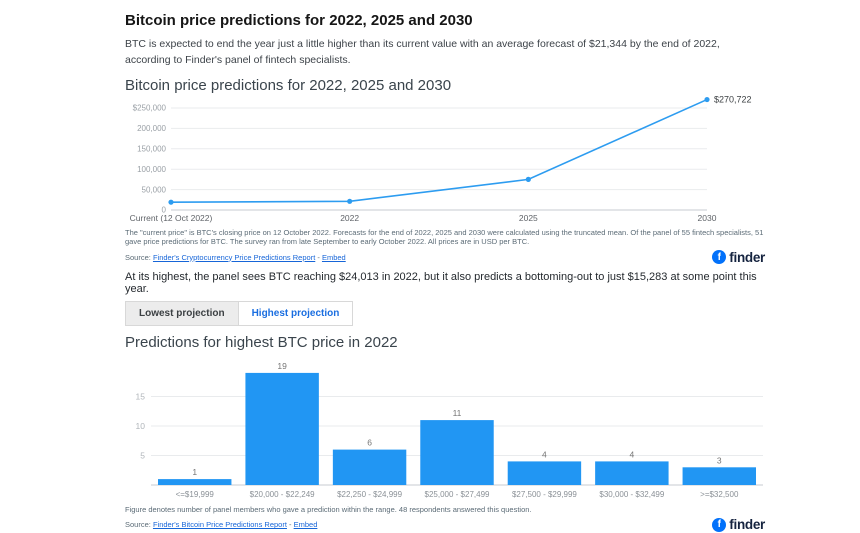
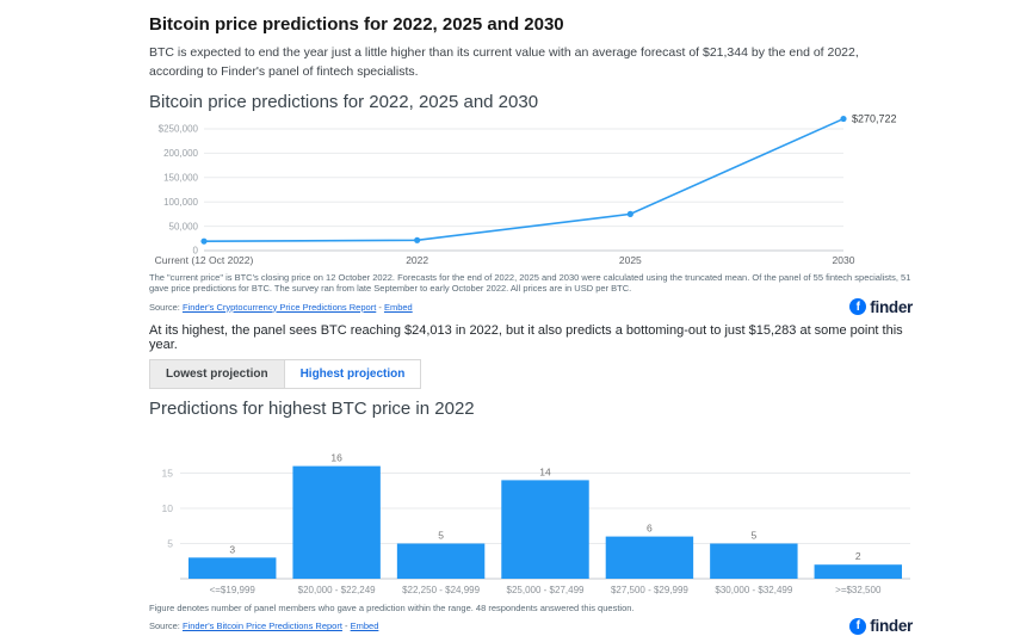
Predictions for highest BTC price in 2022/<=$19,999: 1 -> 3
Predictions for highest BTC price in 2022/$20,000 - $22,249: 19 -> 16
Predictions for highest BTC price in 2022/$22,250 - $24,999: 6 -> 5
Predictions for highest BTC price in 2022/$25,000 - $27,499: 11 -> 14
Predictions for highest BTC price in 2022/$27,500 - $29,999: 4 -> 6
Predictions for highest BTC price in 2022/$30,000 - $32,499: 4 -> 5
Predictions for highest BTC price in 2022/>=$32,500: 3 -> 2
